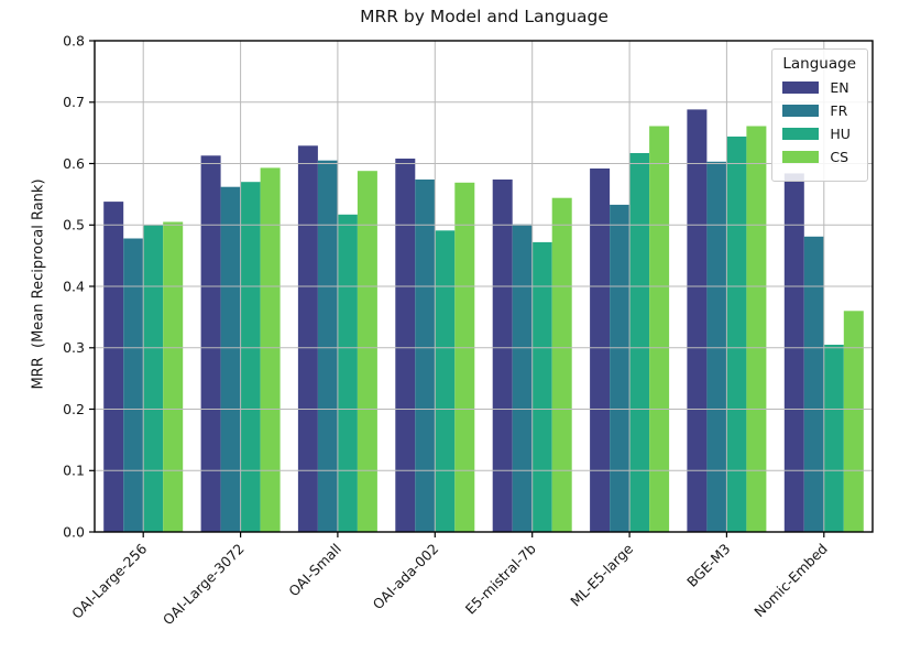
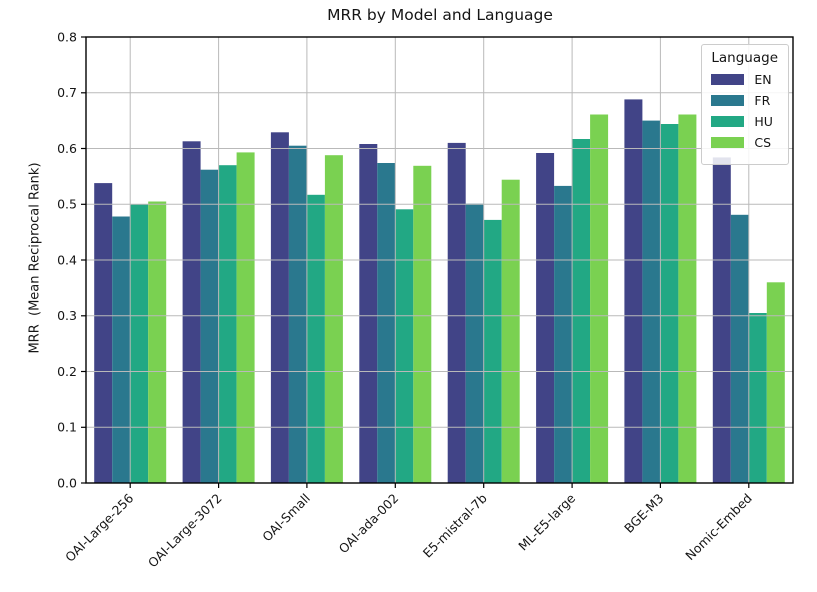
EN/E5-mistral-7b: 0.57 -> 0.61
FR/BGE-M3: 0.60 -> 0.65
